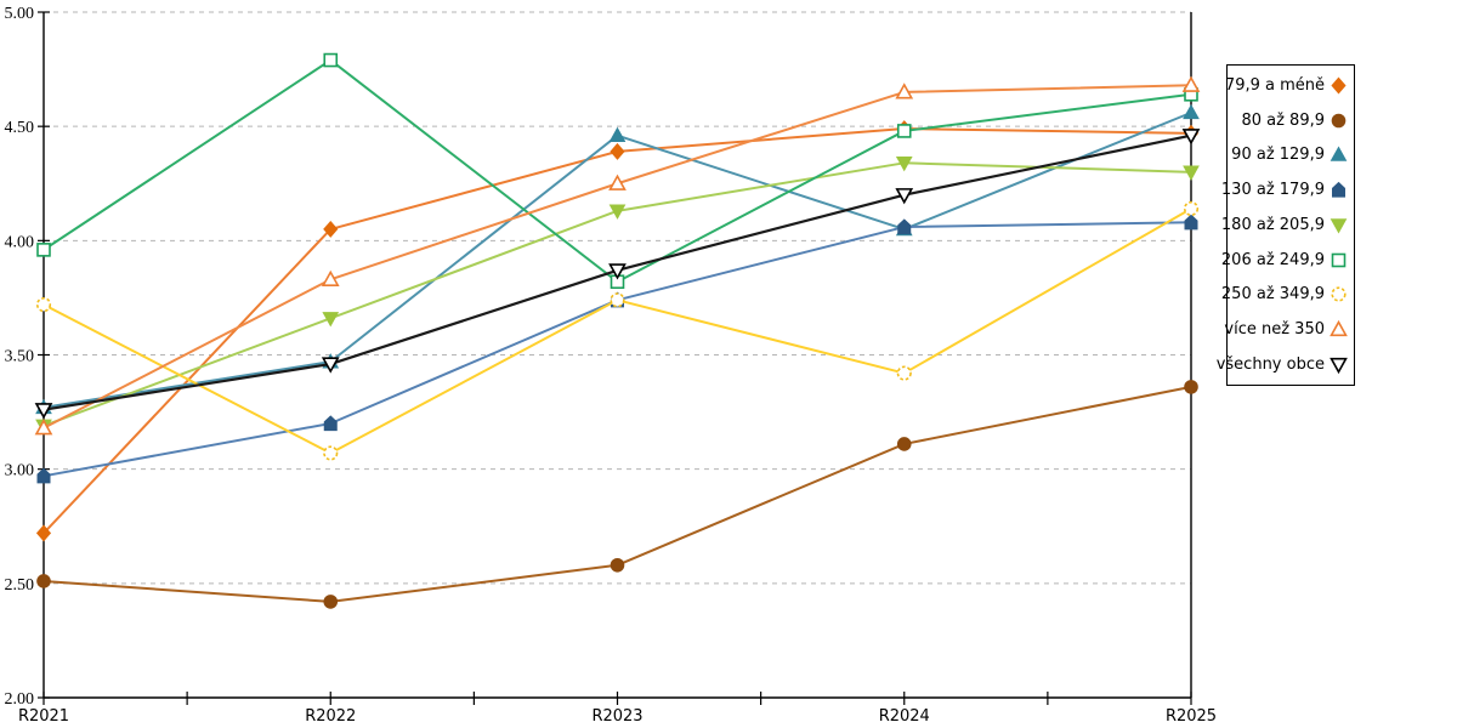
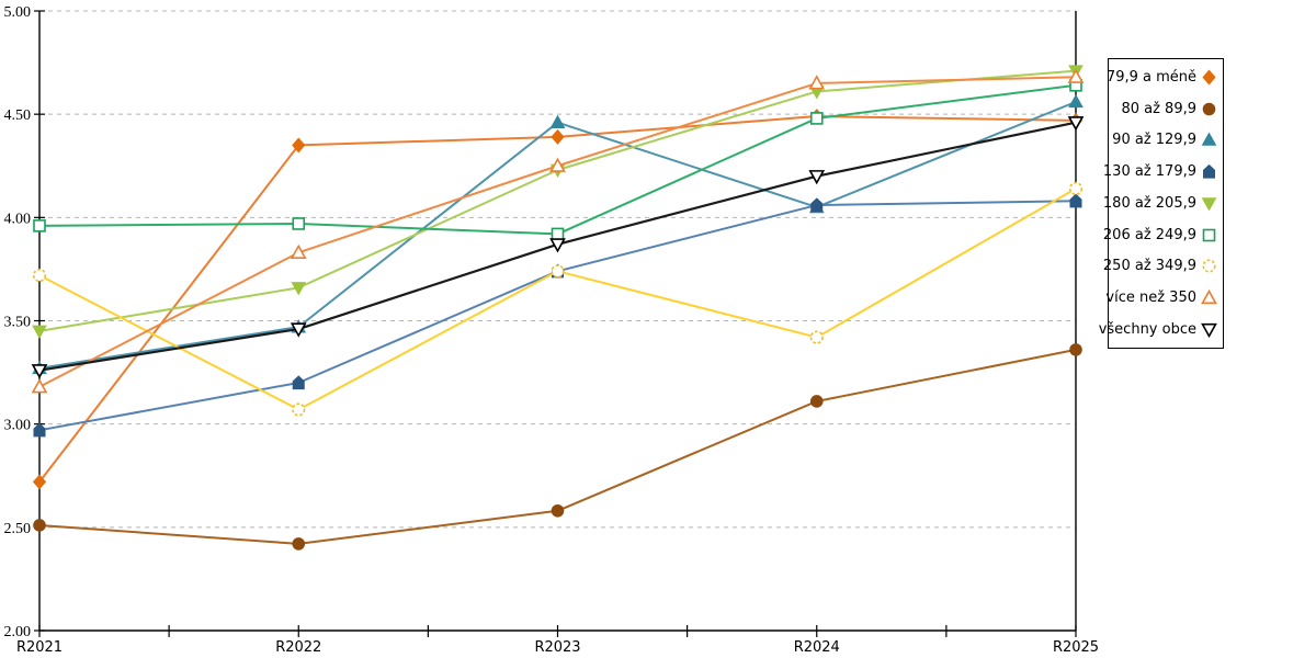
180 až 205,9/R2021: 3.19 -> 3.45
79,9 a méně/R2022: 4.05 -> 4.35
206 až 249,9/R2022: 4.79 -> 3.97
180 až 205,9/R2023: 4.13 -> 4.23
206 až 249,9/R2023: 3.82 -> 3.92
180 až 205,9/R2024: 4.34 -> 4.61
180 až 205,9/R2025: 4.30 -> 4.71
